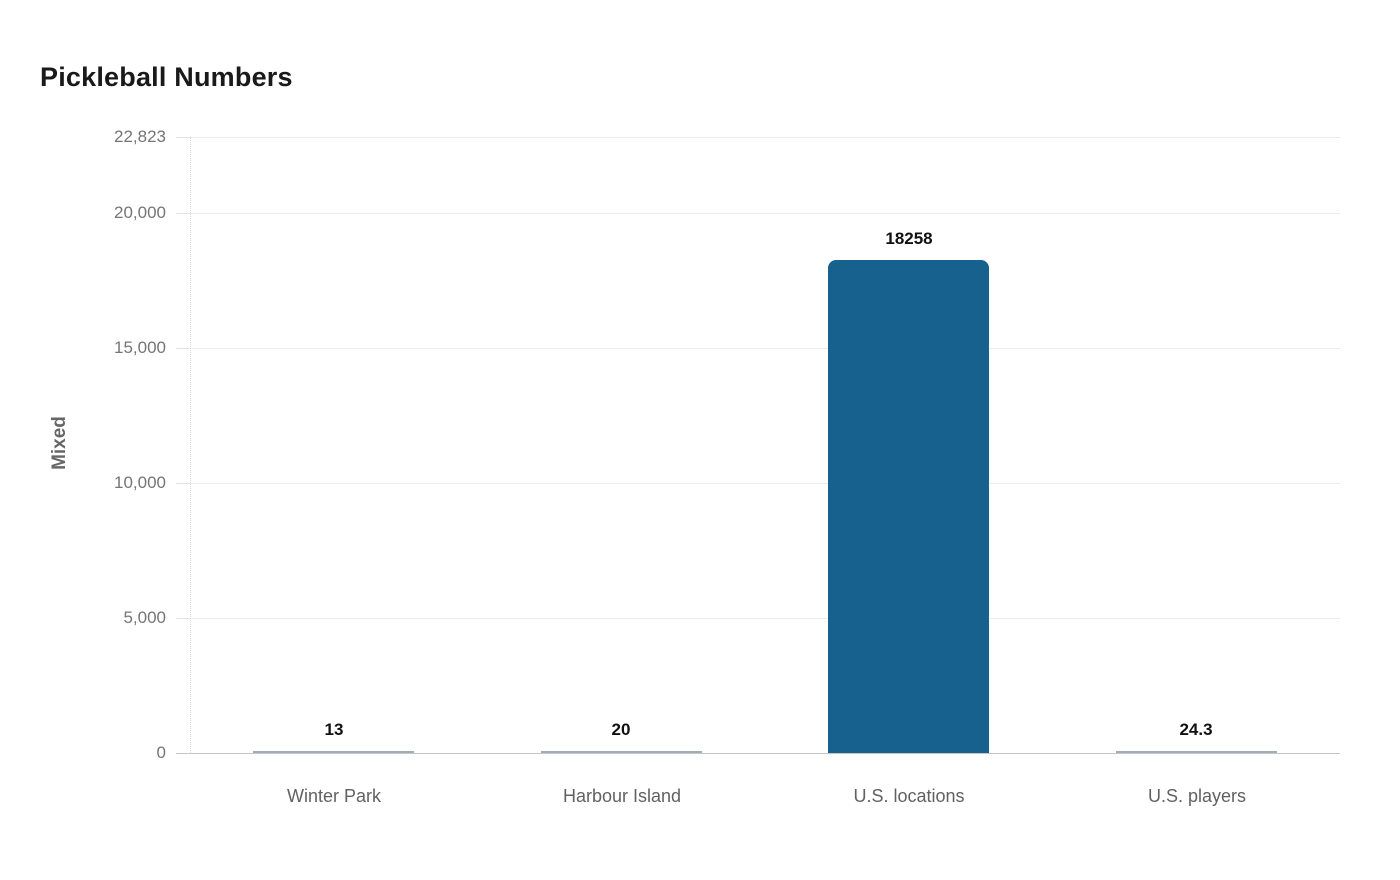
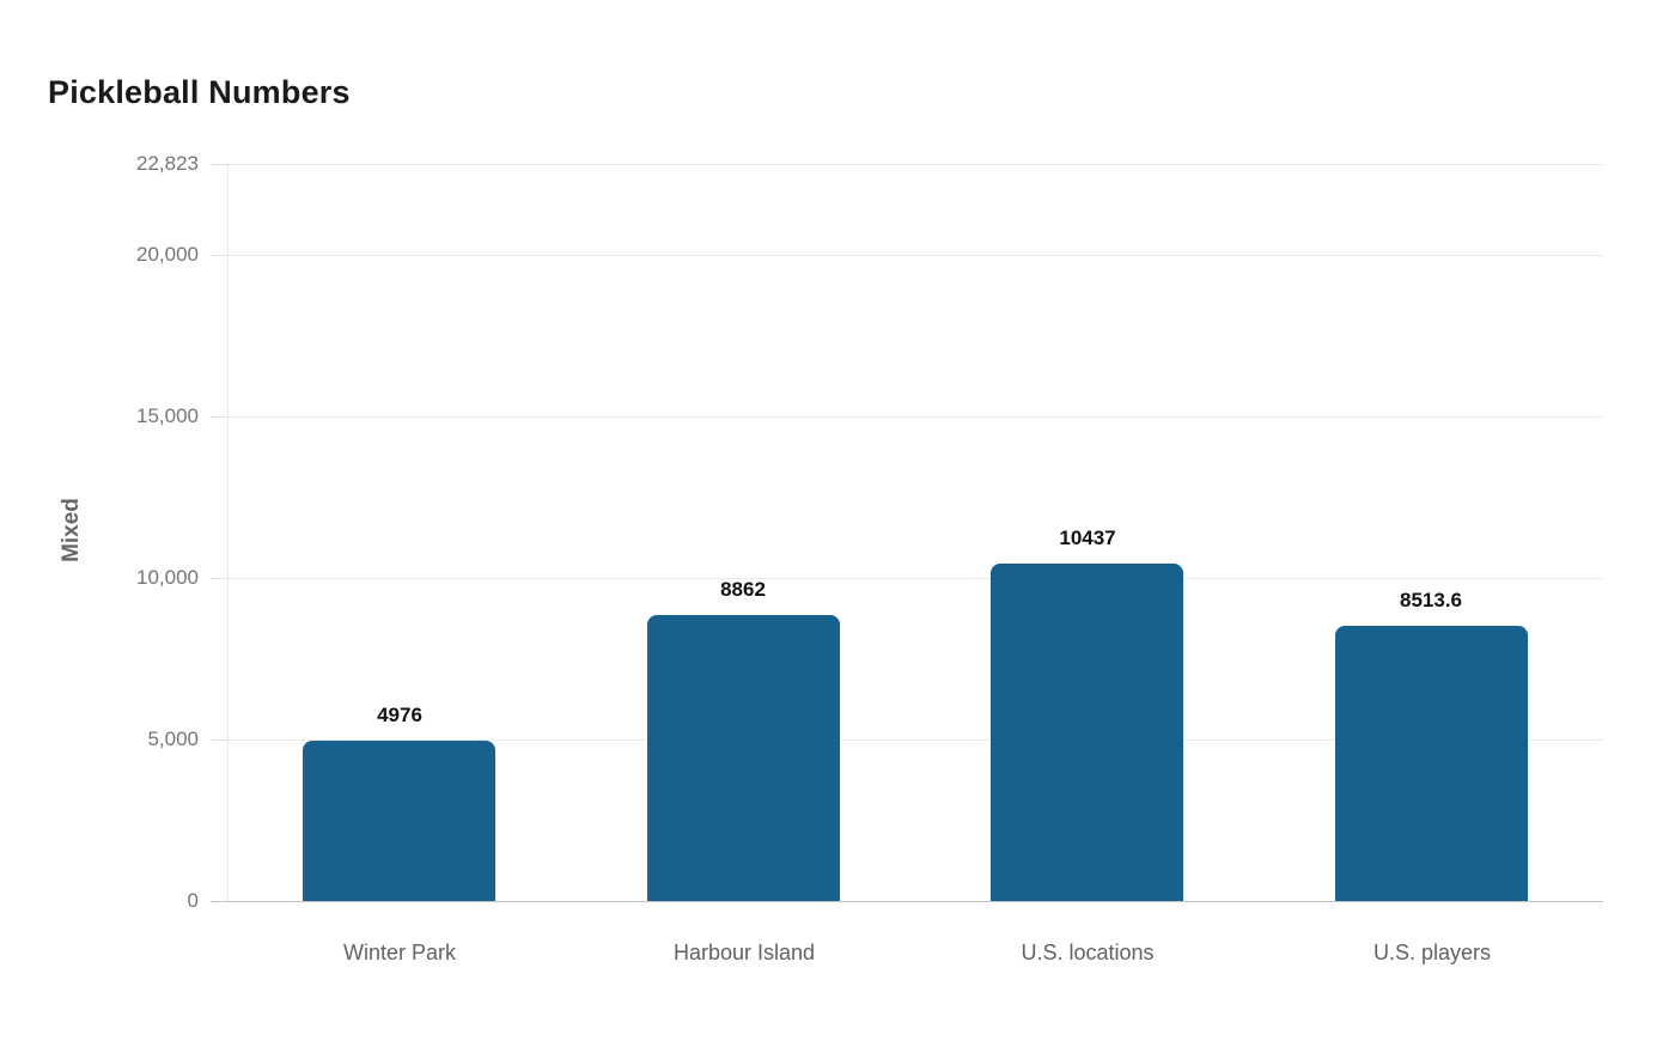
Winter Park: 13 -> 4976
Harbour Island: 20 -> 8862
U.S. locations: 18258 -> 10437
U.S. players: 24.3 -> 8513.6
